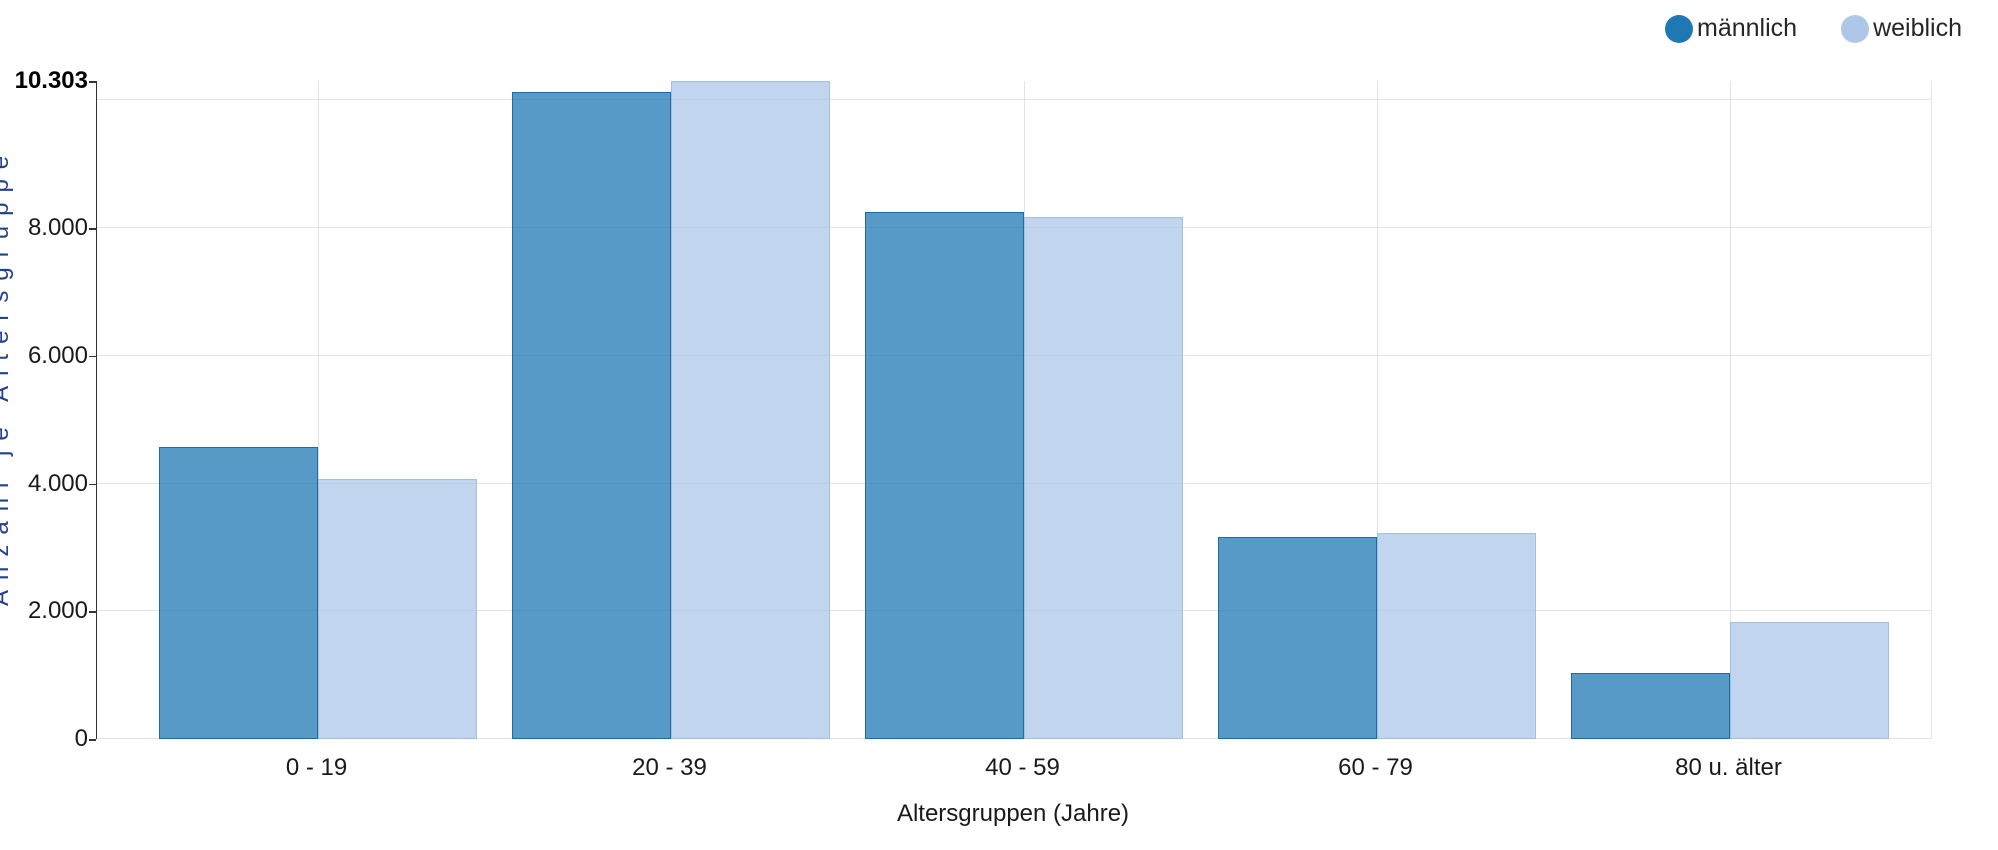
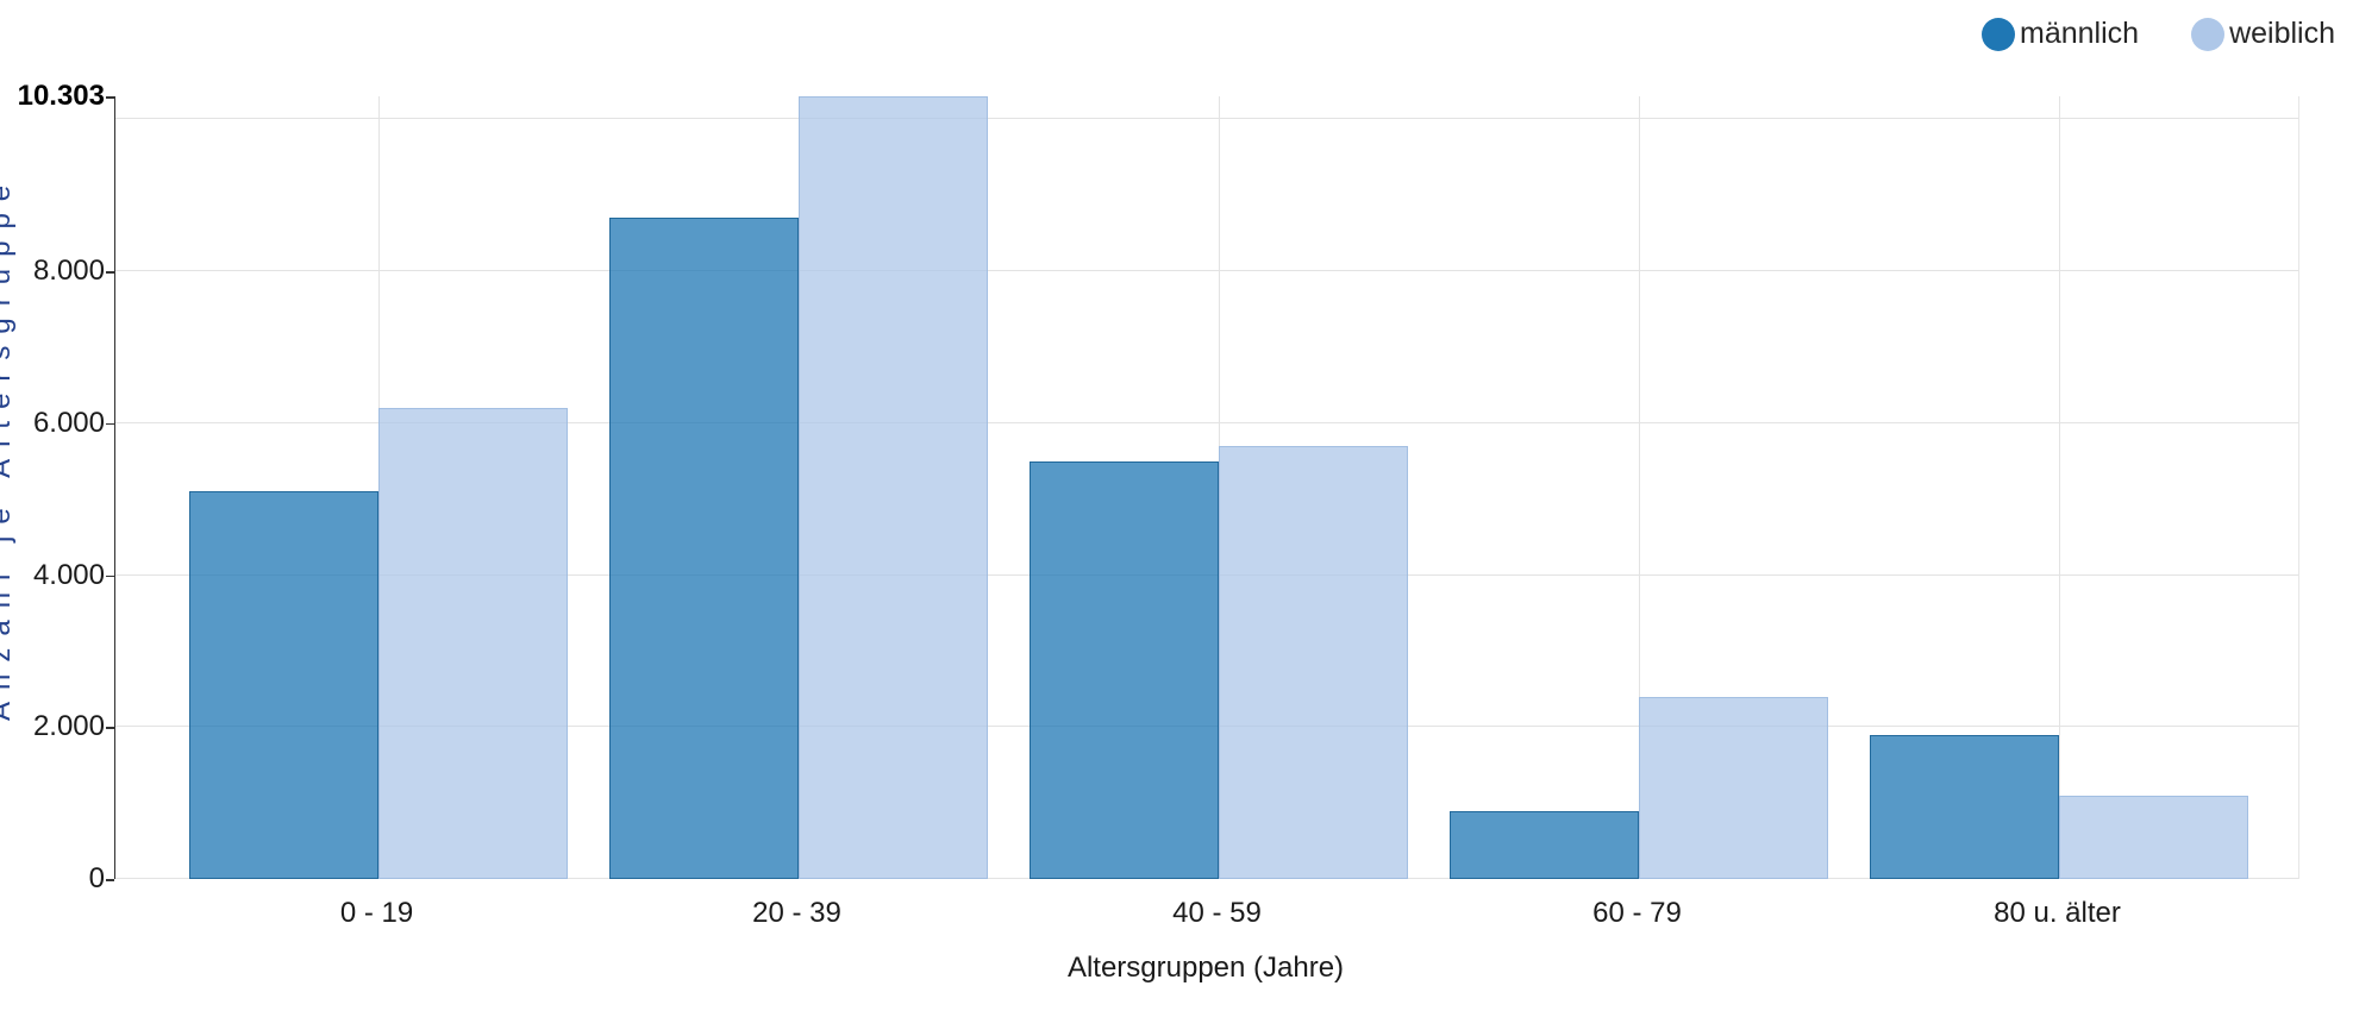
männlich/0 - 19: 4600 -> 5100
weiblich/0 - 19: 4100 -> 6200
männlich/20 - 39: 10100 -> 8700
männlich/40 - 59: 8200 -> 5500
weiblich/40 - 59: 8200 -> 5700
männlich/60 - 79: 3200 -> 900
weiblich/60 - 79: 3200 -> 2400
männlich/80 u. älter: 1000 -> 1900
weiblich/80 u. älter: 1800 -> 1100
